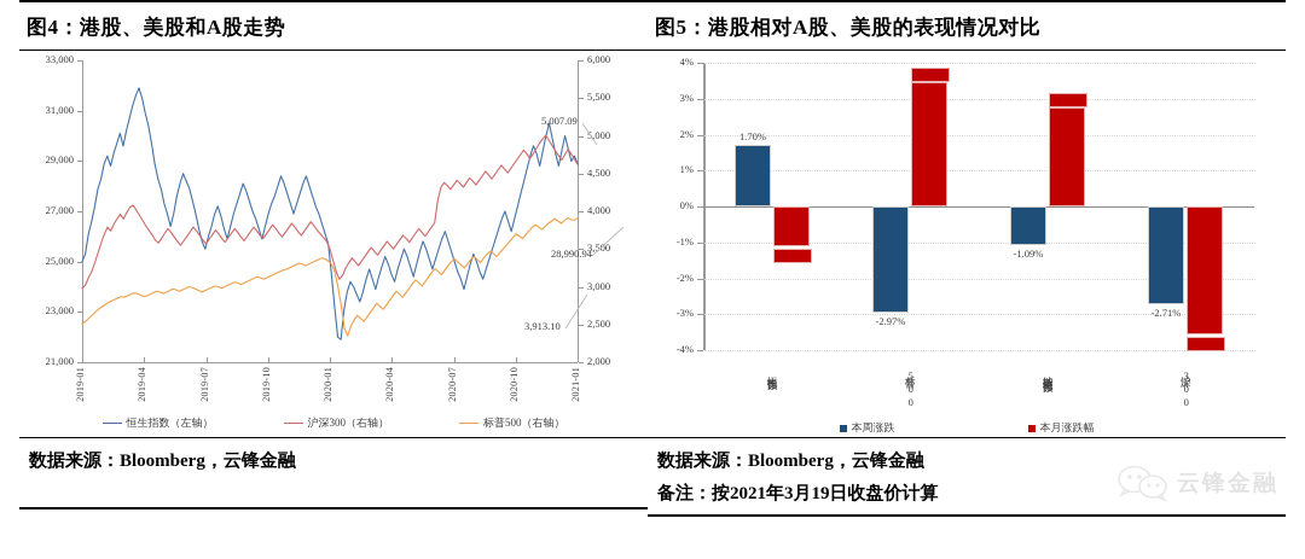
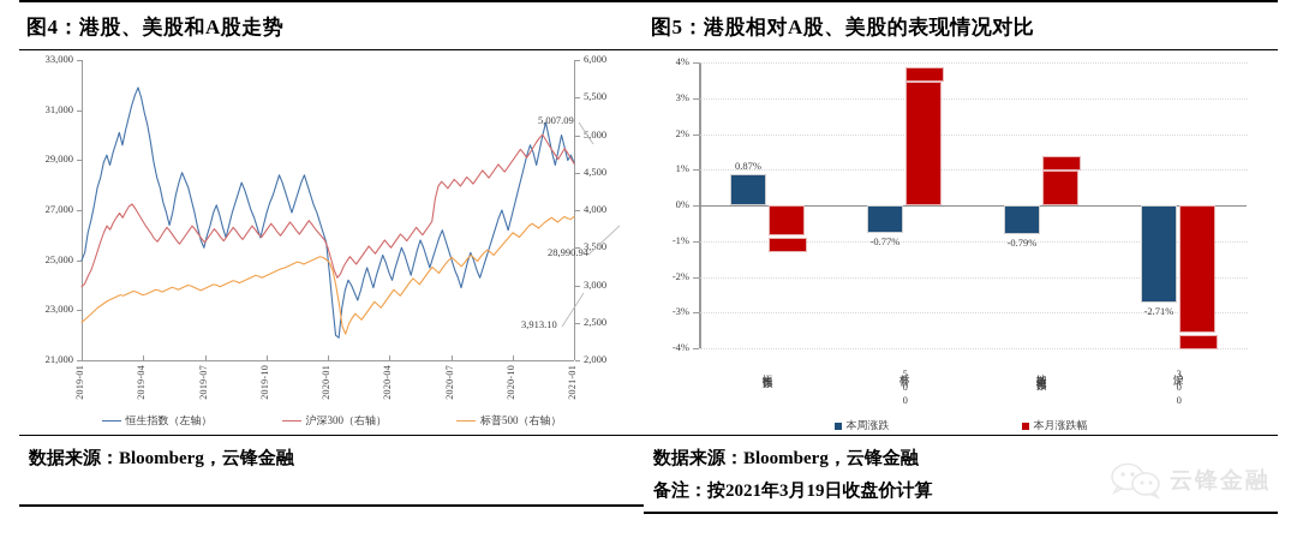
图5：港股相对A股、美股的表现情况对比/本周涨跌/恒生指数: 1.70% -> 0.87%
图5：港股相对A股、美股的表现情况对比/本月涨跌幅/恒生指数: -1.12% -> -0.83%
图5：港股相对A股、美股的表现情况对比/本周涨跌/标普500: -2.97% -> -0.77%
图5：港股相对A股、美股的表现情况对比/本周涨跌/纳斯达克指数: -1.09% -> -0.79%
图5：港股相对A股、美股的表现情况对比/本月涨跌幅/纳斯达克指数: 2.74% -> 0.97%
